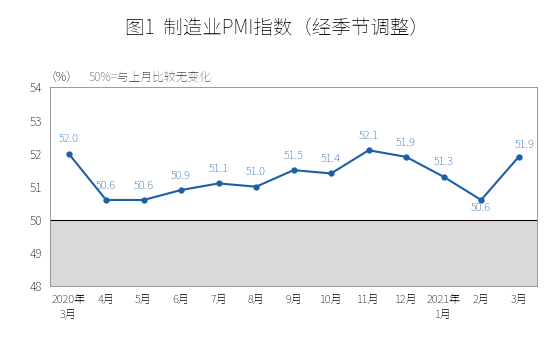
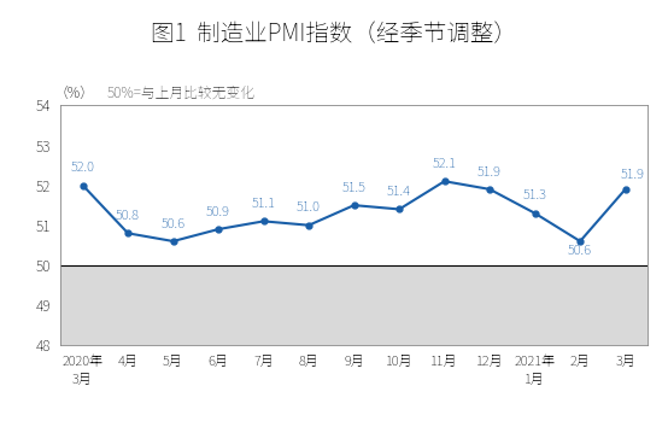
4月: 50.6 -> 50.8
